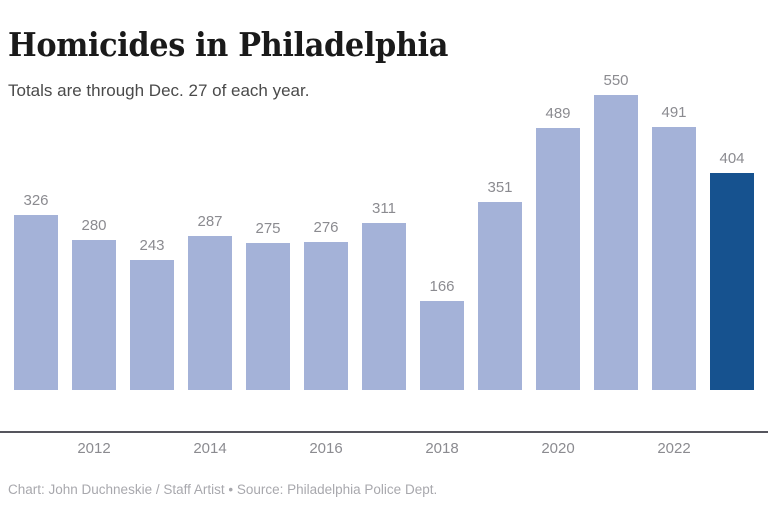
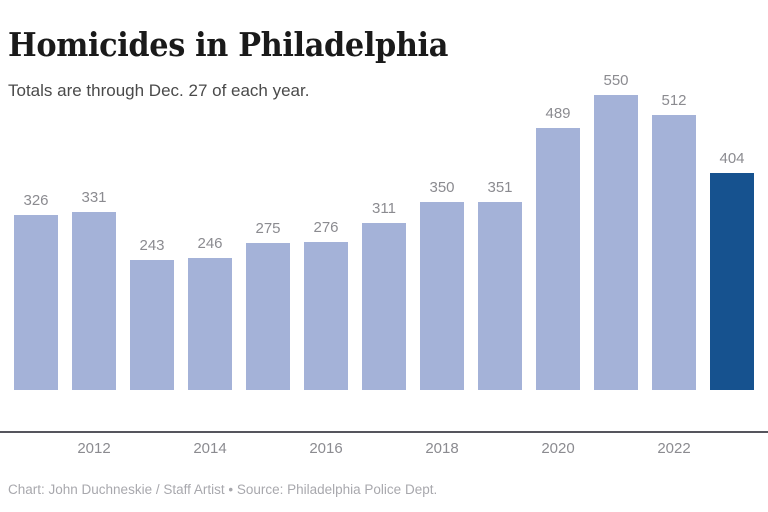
2012: 280 -> 331
2014: 287 -> 246
2018: 166 -> 350
2022: 491 -> 512
